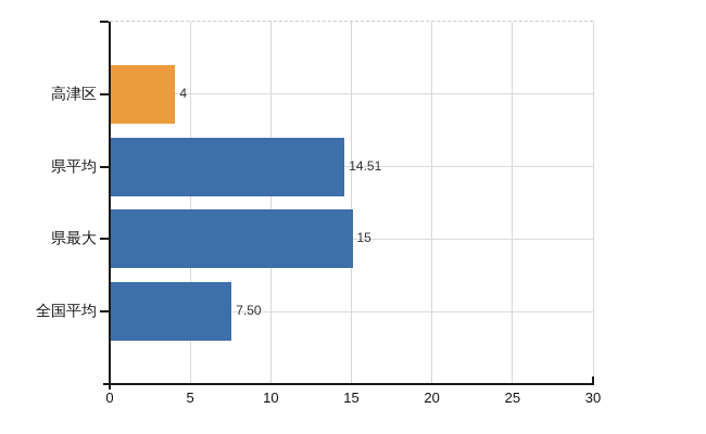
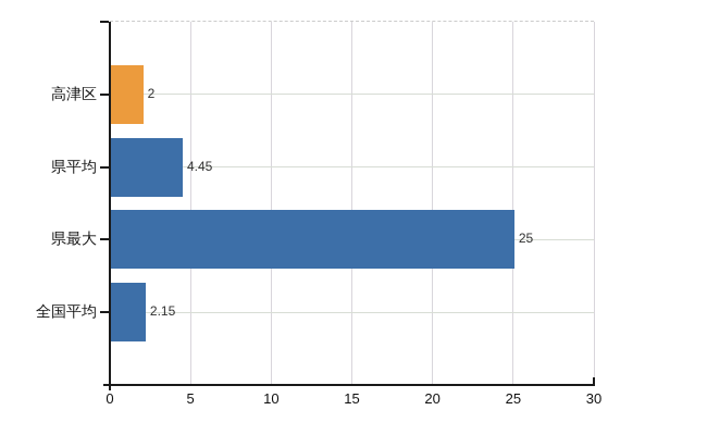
高津区: 4 -> 2
県平均: 14.51 -> 4.45
県最大: 15 -> 25
全国平均: 7.50 -> 2.15
